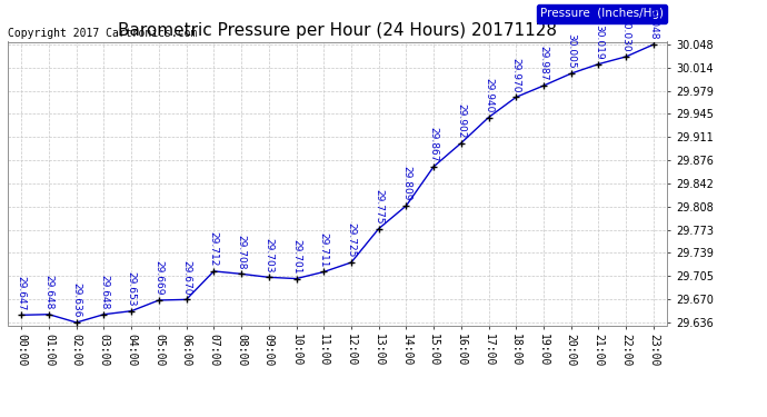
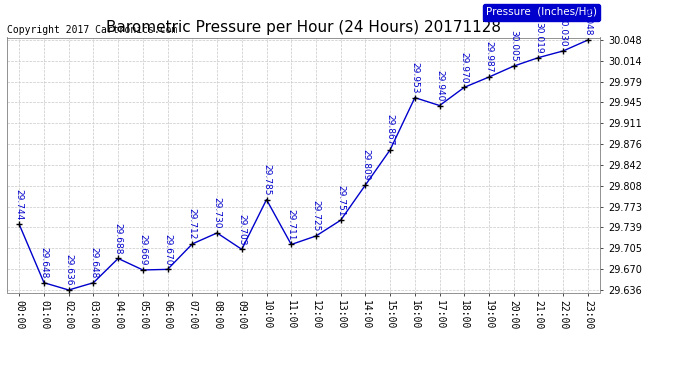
00:00: 29.647 -> 29.744
04:00: 29.653 -> 29.688
08:00: 29.708 -> 29.730
10:00: 29.701 -> 29.785
13:00: 29.775 -> 29.751
16:00: 29.902 -> 29.953
